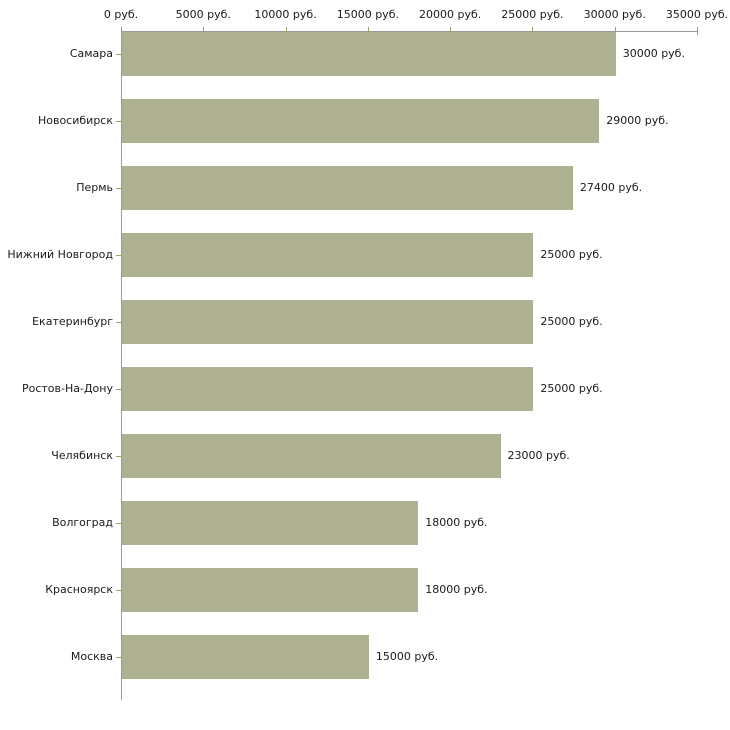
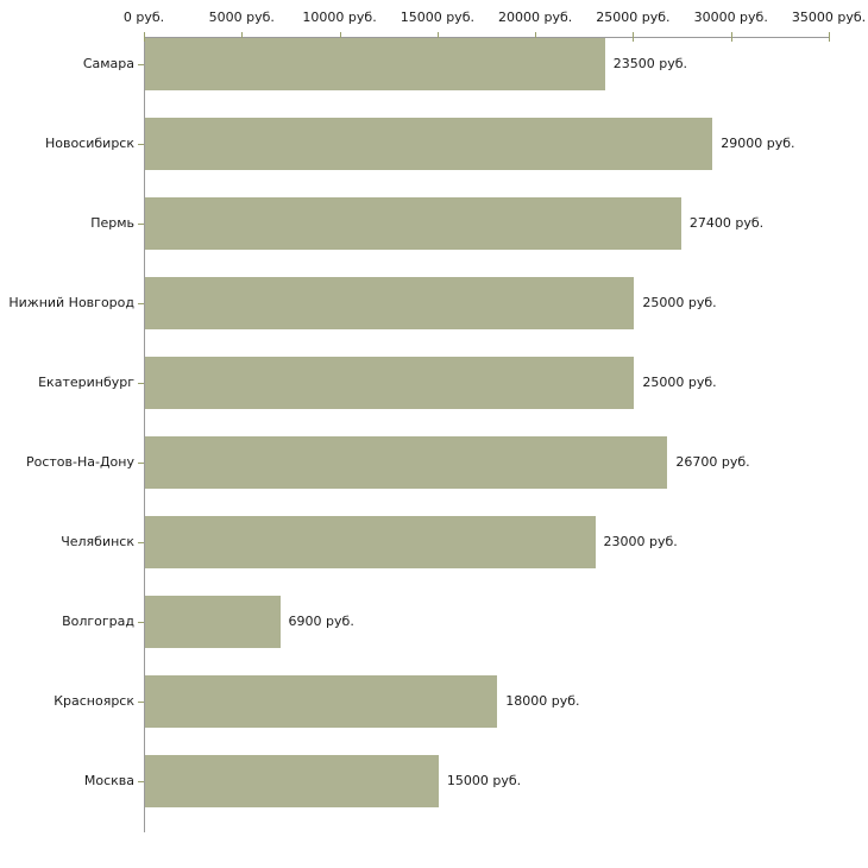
Самара: 30000 -> 23500
Ростов-На-Дону: 25000 -> 26700
Волгоград: 18000 -> 6900
